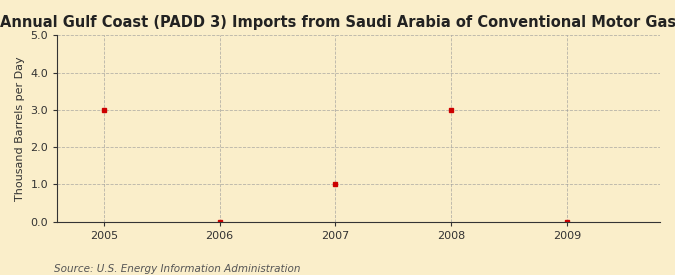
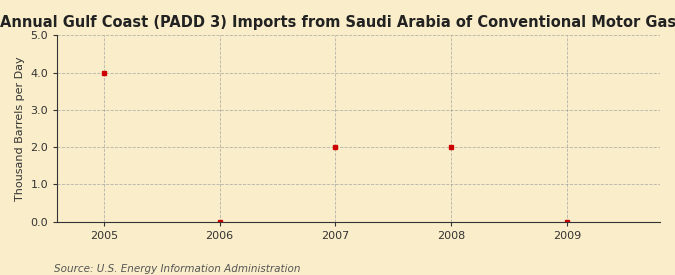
2005: 3 -> 4
2007: 1 -> 2
2008: 3 -> 2
